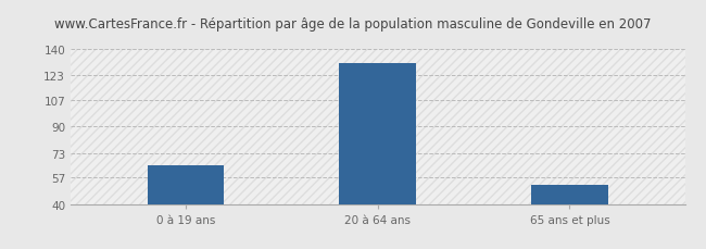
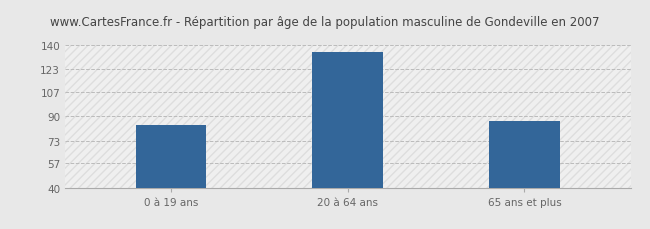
0 à 19 ans: 65 -> 84
20 à 64 ans: 131 -> 135
65 ans et plus: 52 -> 87
